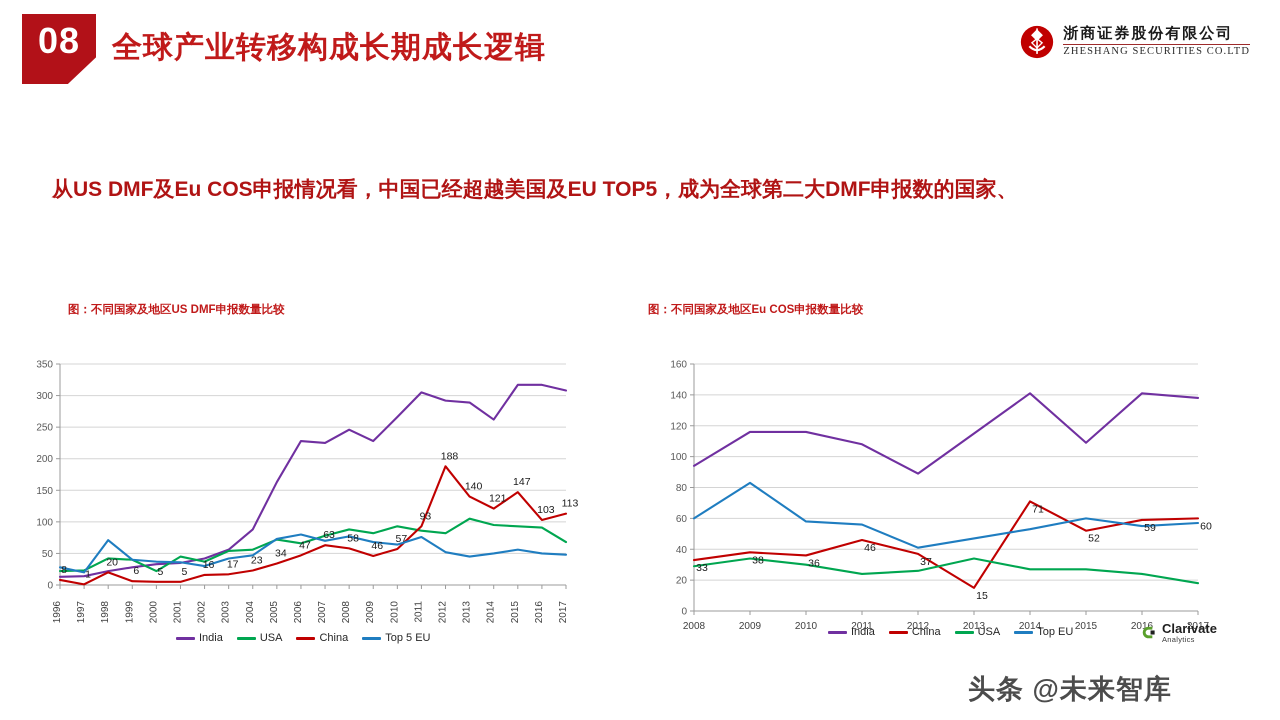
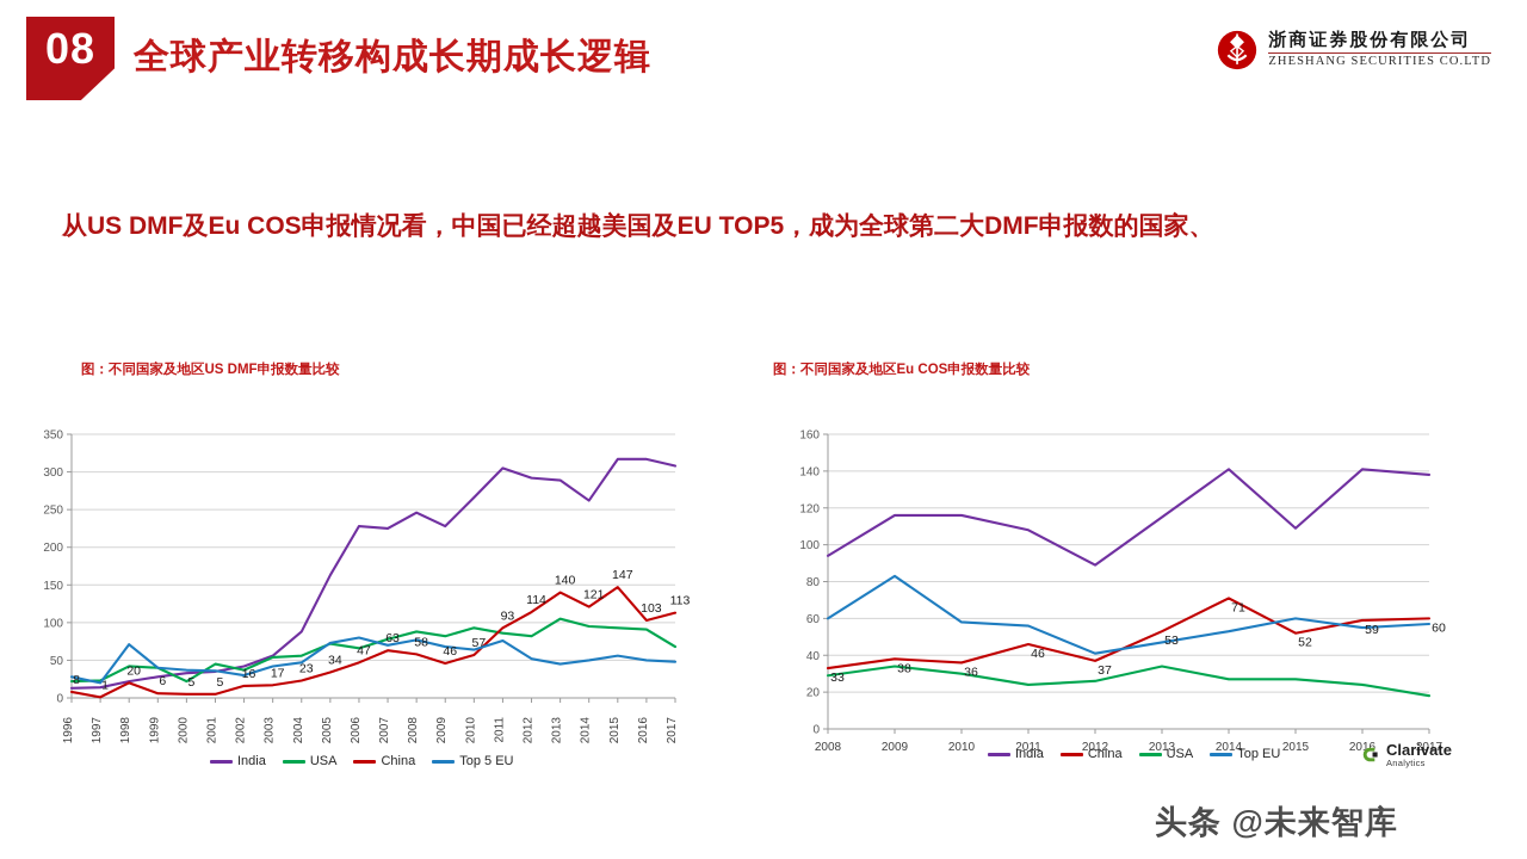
图：不同国家及地区US DMF申报数量比较/China/2012: 188 -> 114
图：不同国家及地区Eu COS申报数量比较/China/2013: 15 -> 53
